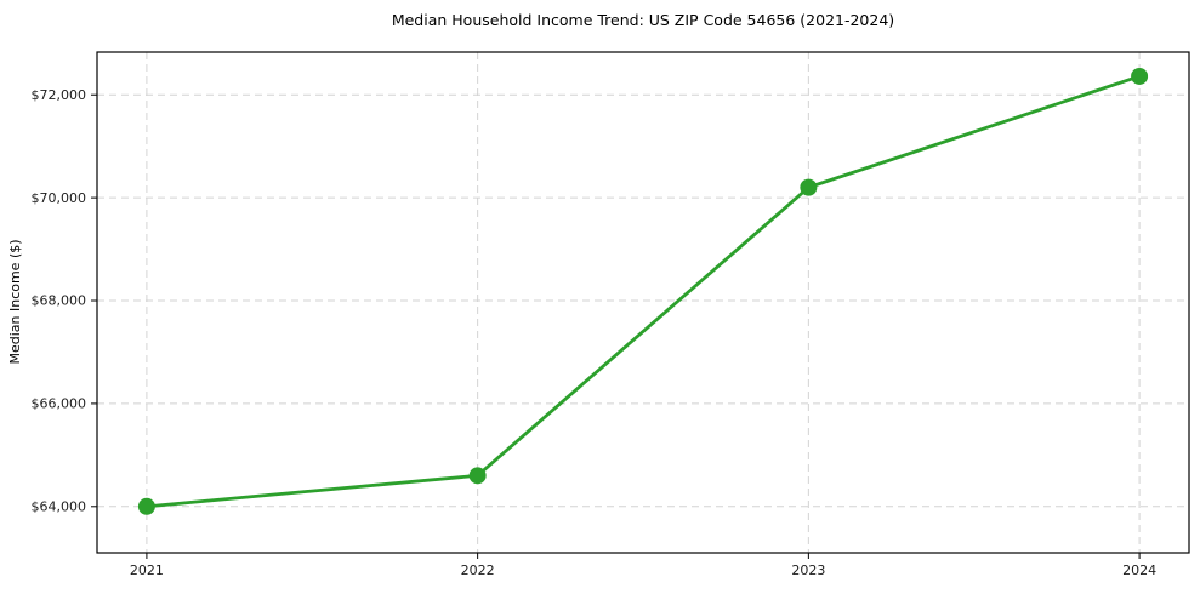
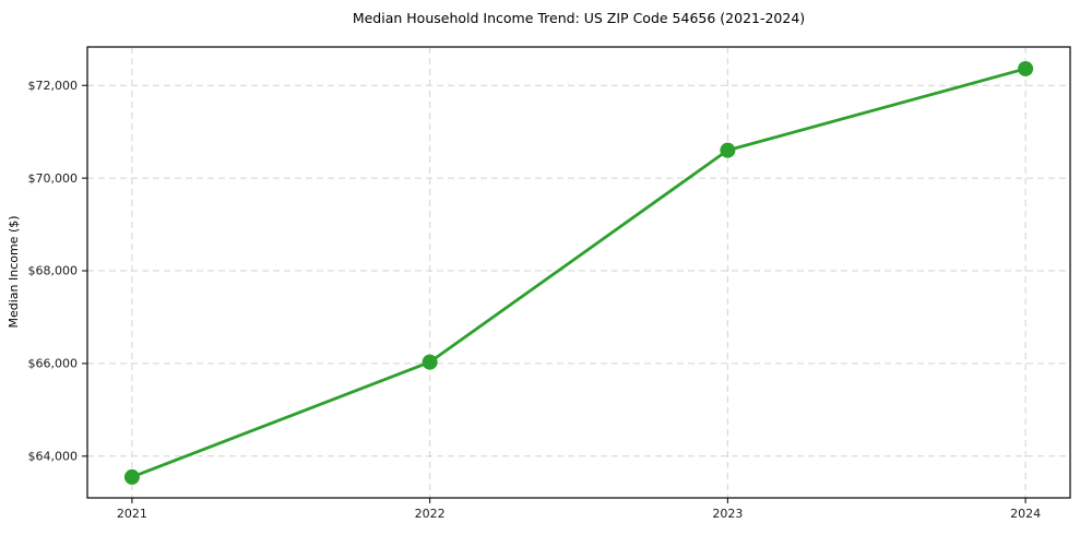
2021: $64000 -> $63600
2022: $64600 -> $66000
2023: $70200 -> $70600
